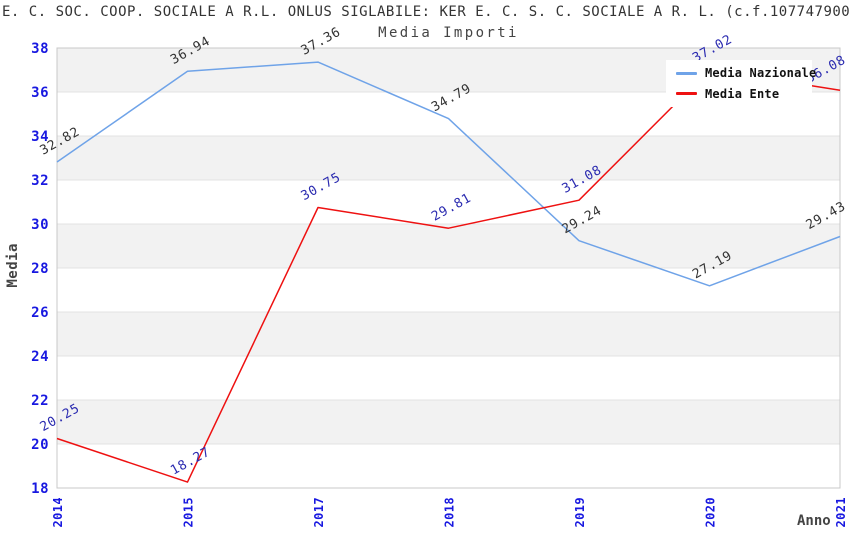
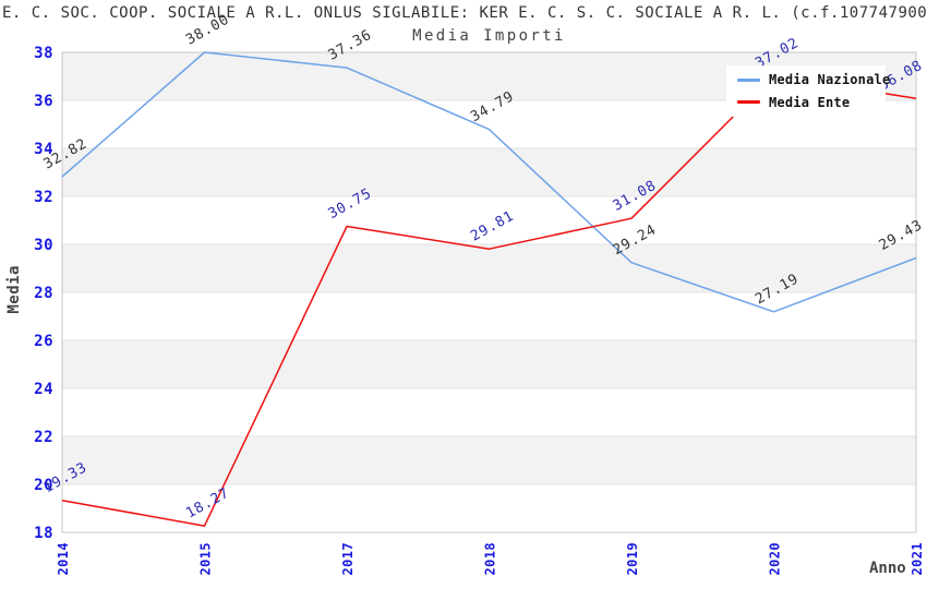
Media Ente/2014: 20.25 -> 19.33
Media Nazionale/2015: 36.94 -> 38.00
